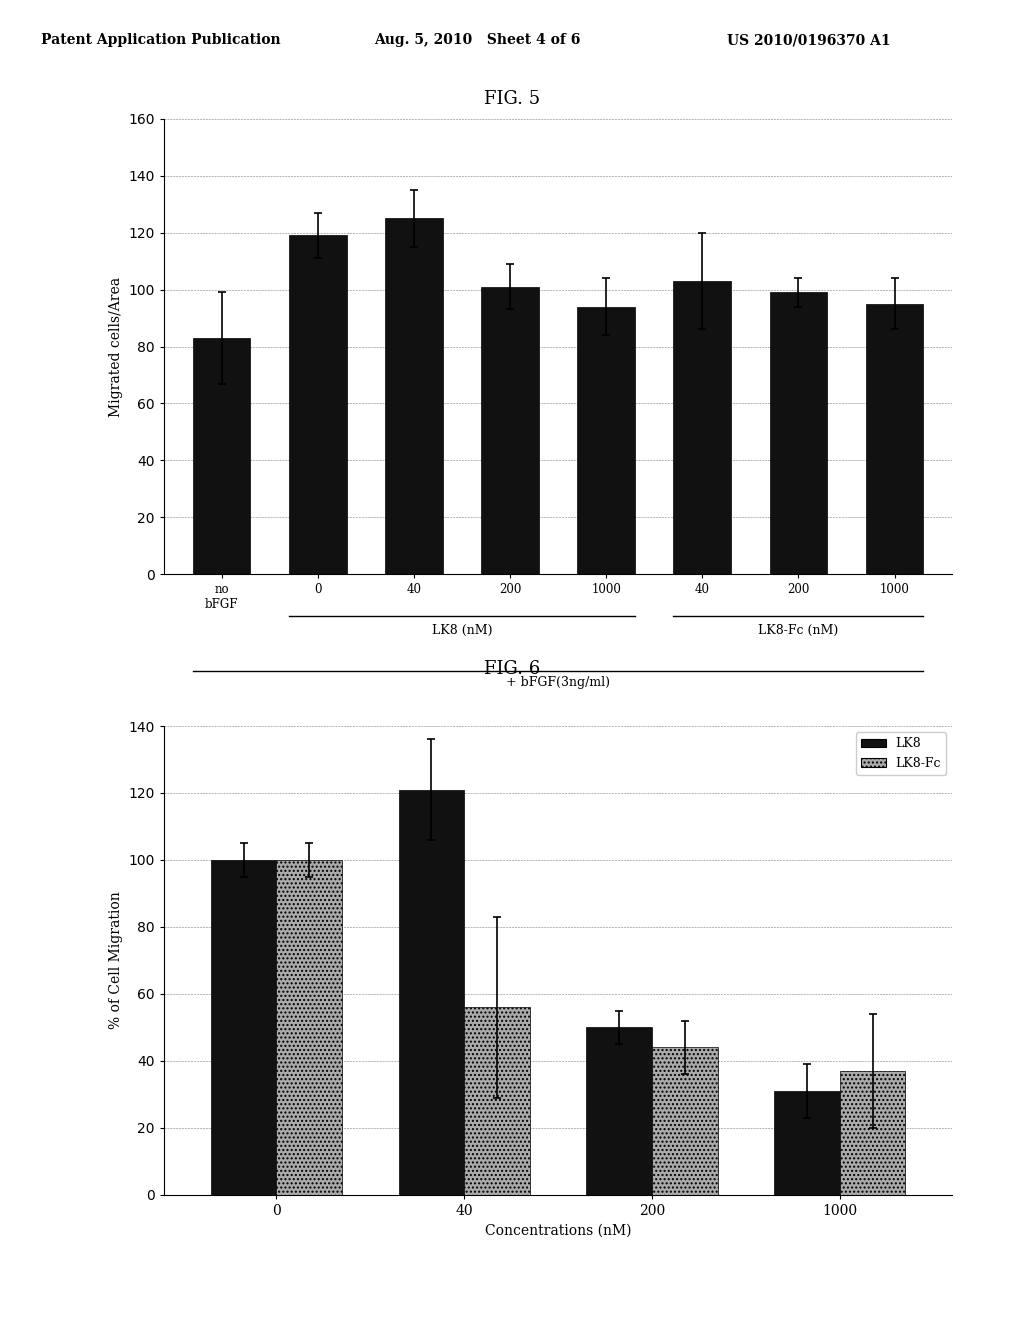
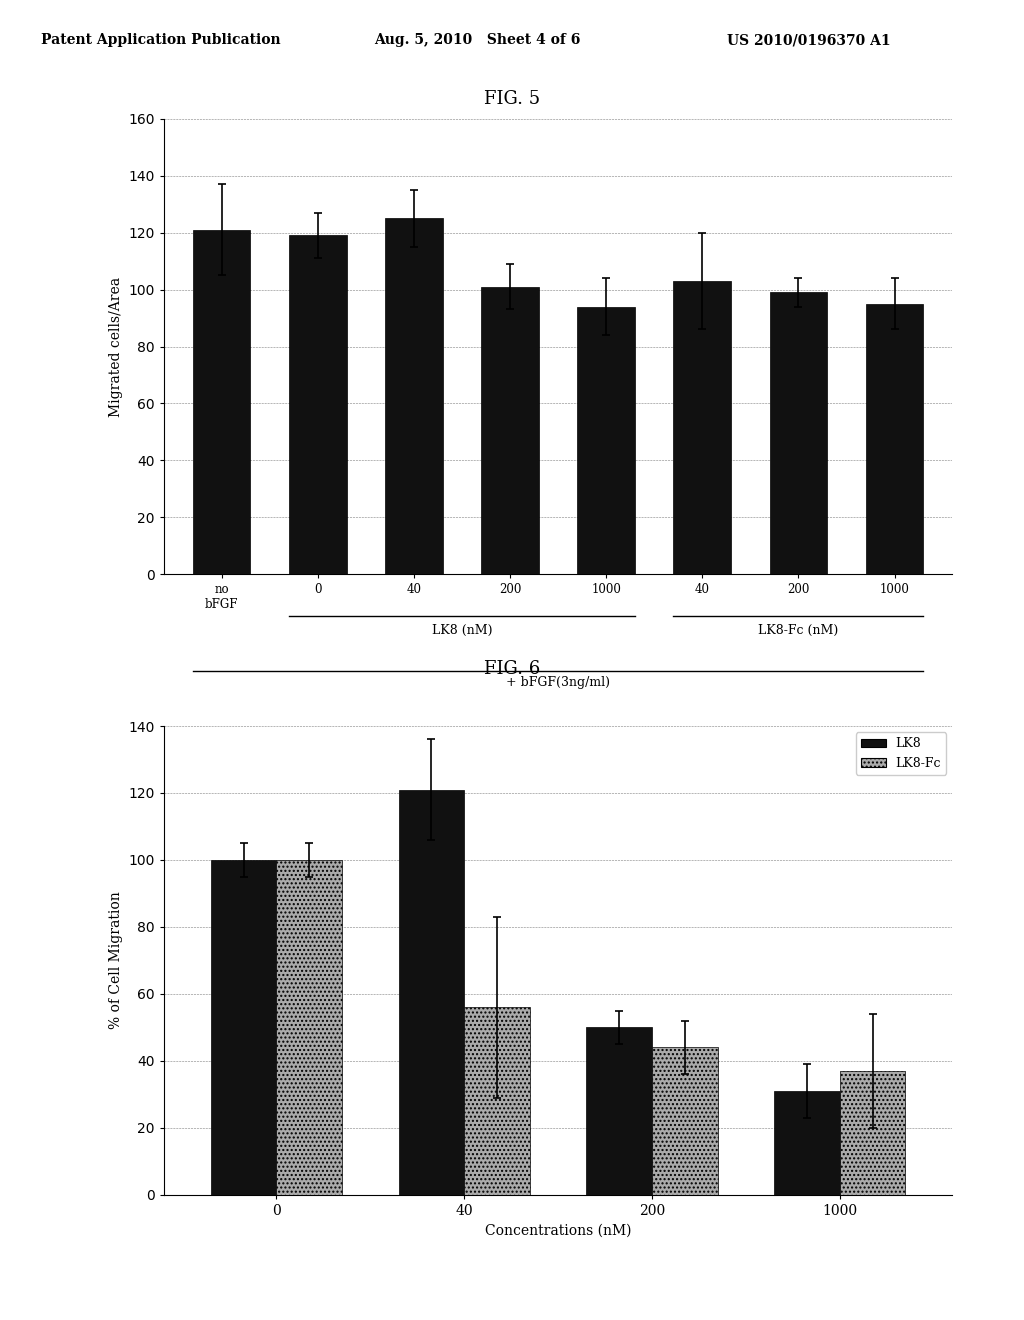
no bFGF: 83 -> 121
